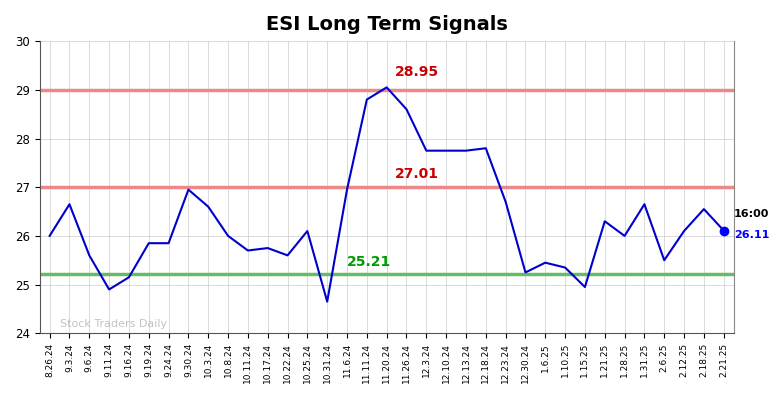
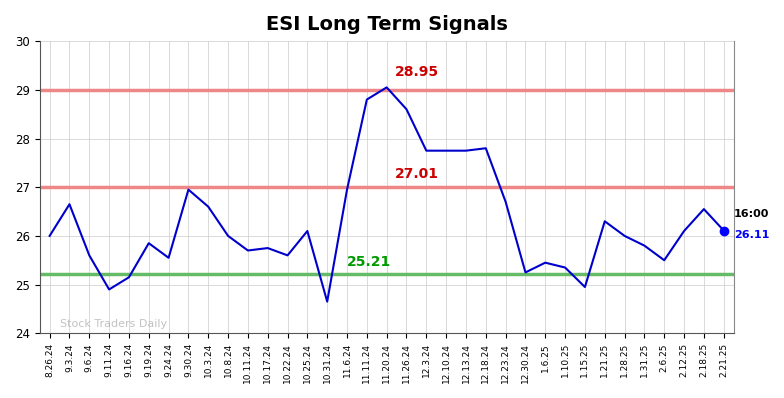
9.24.24: 25.85 -> 25.55
1.31.25: 26.65 -> 25.80
